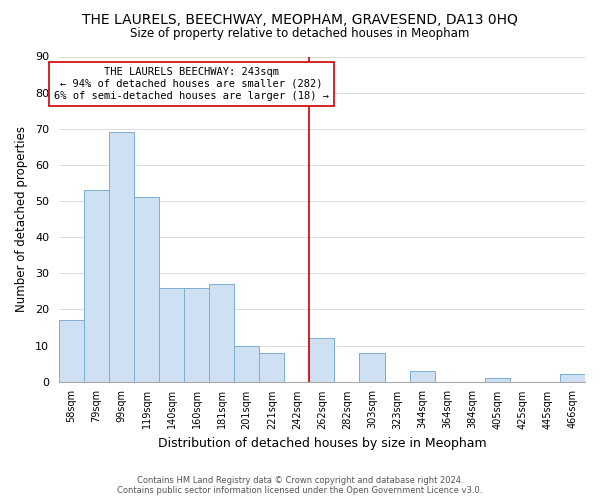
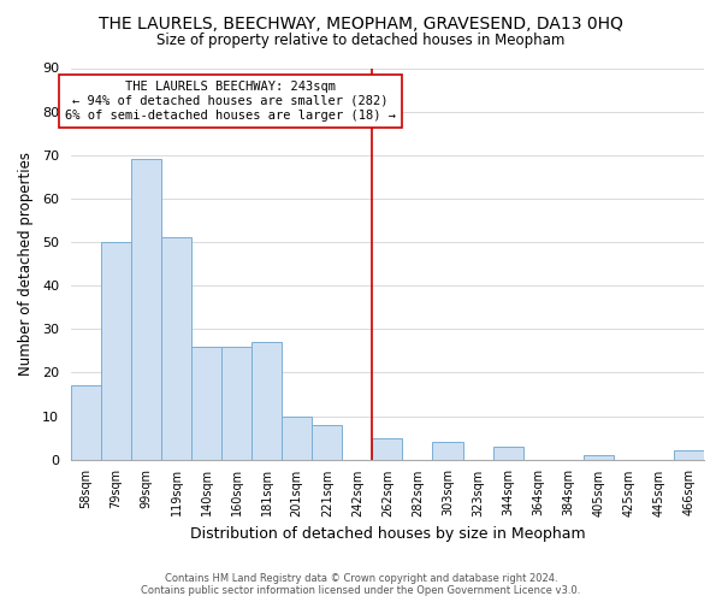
79sqm: 53 -> 50
262sqm: 12 -> 5
303sqm: 8 -> 4
